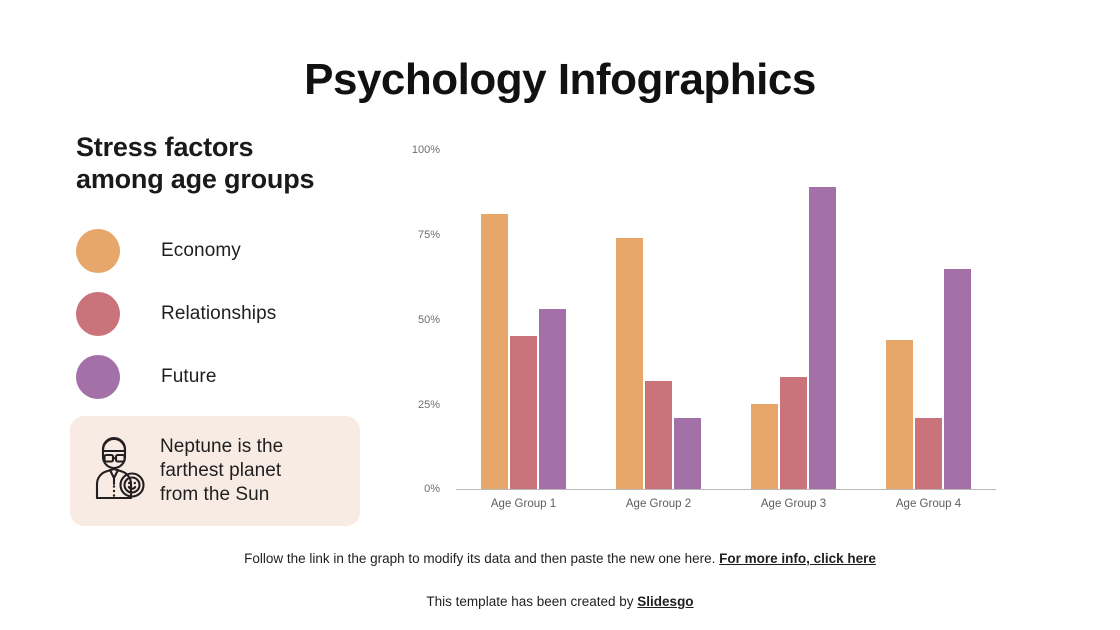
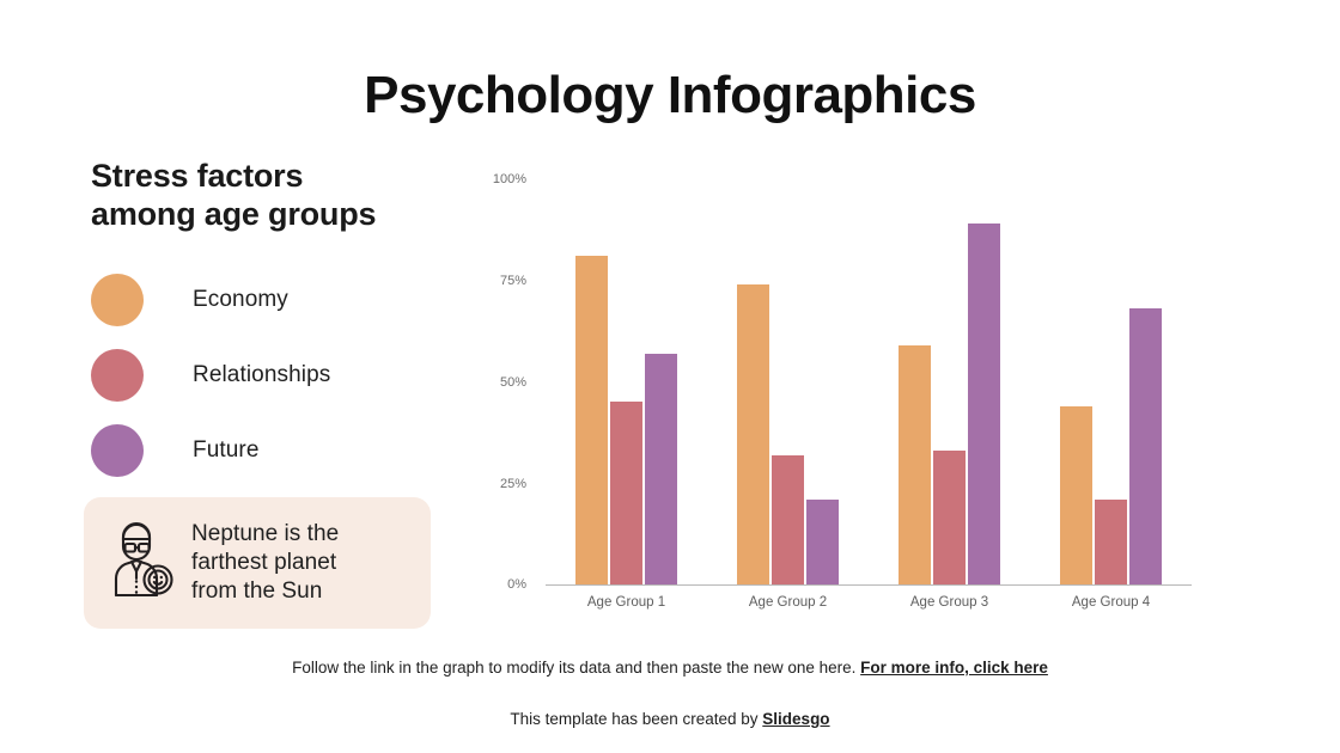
Future/Age Group 1: 53% -> 57%
Economy/Age Group 3: 25% -> 59%
Future/Age Group 4: 65% -> 68%
